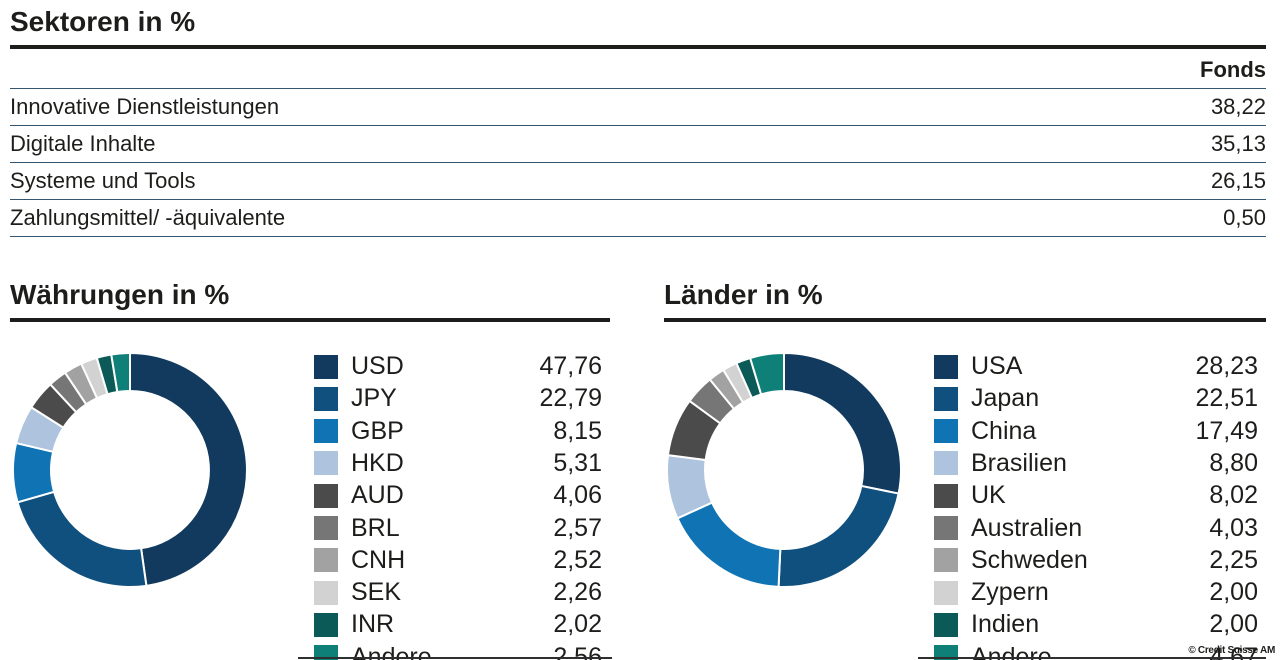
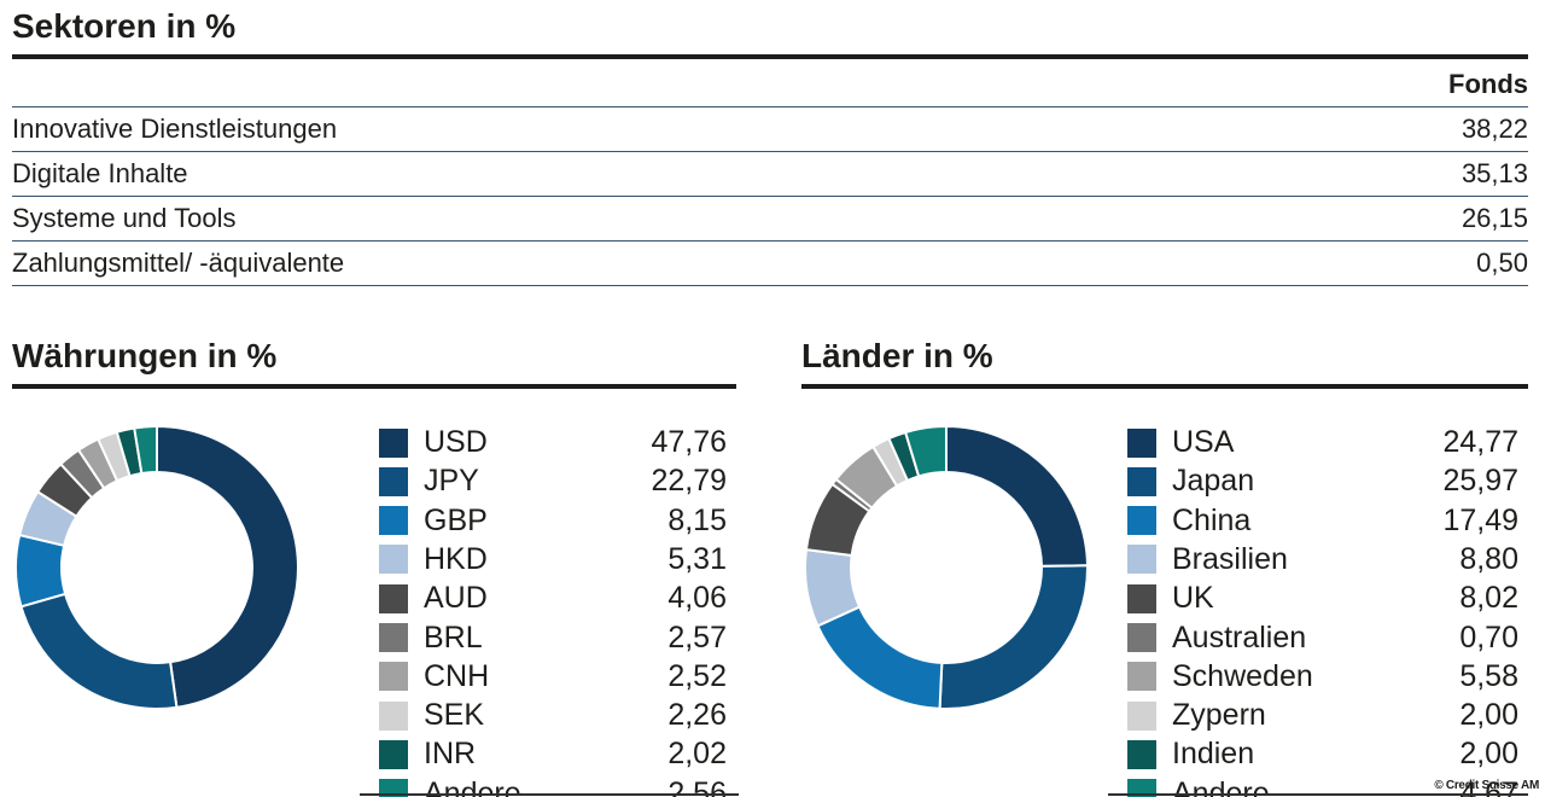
Länder in %/USA: 28,23 -> 24,77
Länder in %/Japan: 22,51 -> 25,97
Länder in %/Australien: 4,03 -> 0,70
Länder in %/Schweden: 2,25 -> 5,58
